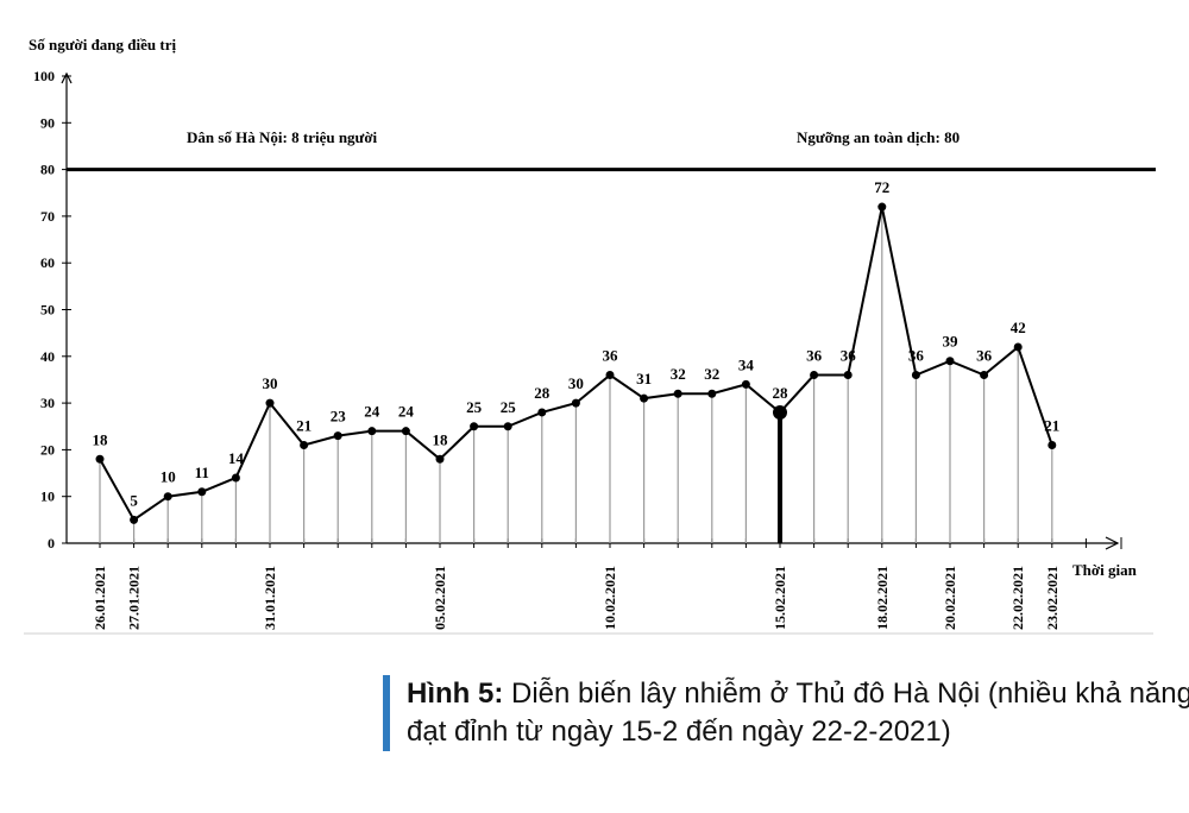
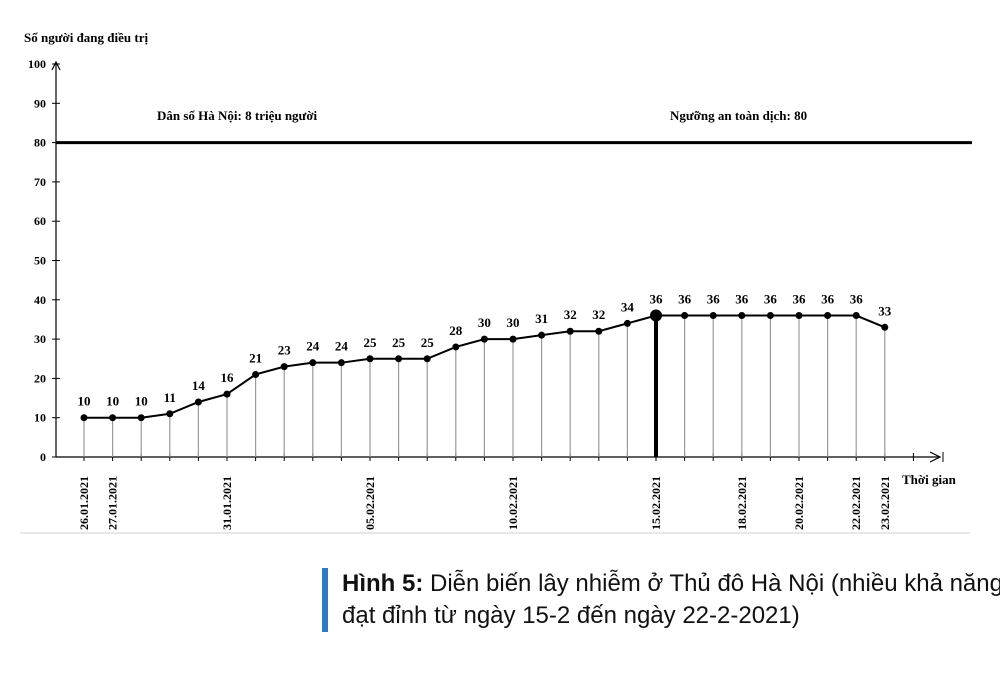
26.01.2021: 18 -> 10
27.01.2021: 5 -> 10
31.01.2021: 30 -> 16
05.02.2021: 18 -> 25
10.02.2021: 36 -> 30
15.02.2021: 28 -> 36
18.02.2021: 72 -> 36
20.02.2021: 39 -> 36
22.02.2021: 42 -> 36
23.02.2021: 21 -> 33
